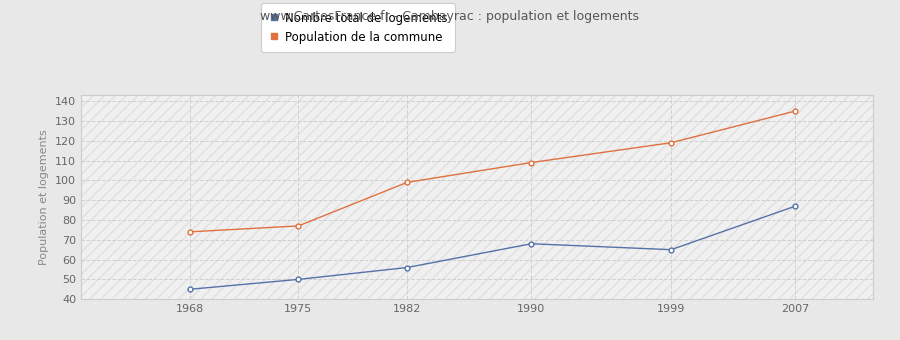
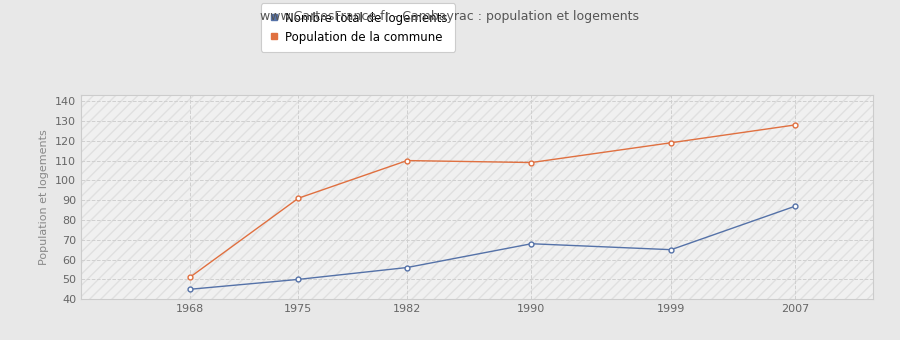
Population de la commune/1968: 74 -> 51
Population de la commune/1975: 77 -> 91
Population de la commune/1982: 99 -> 110
Population de la commune/2007: 135 -> 128
